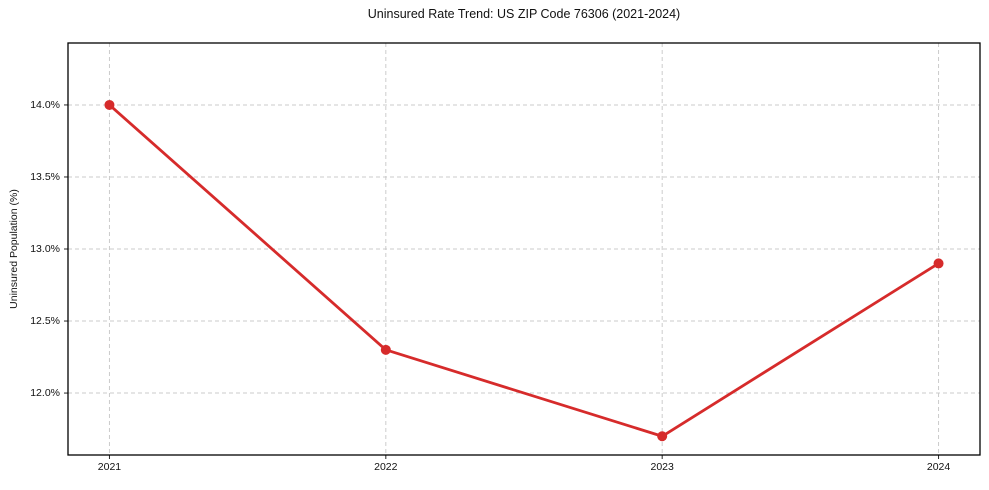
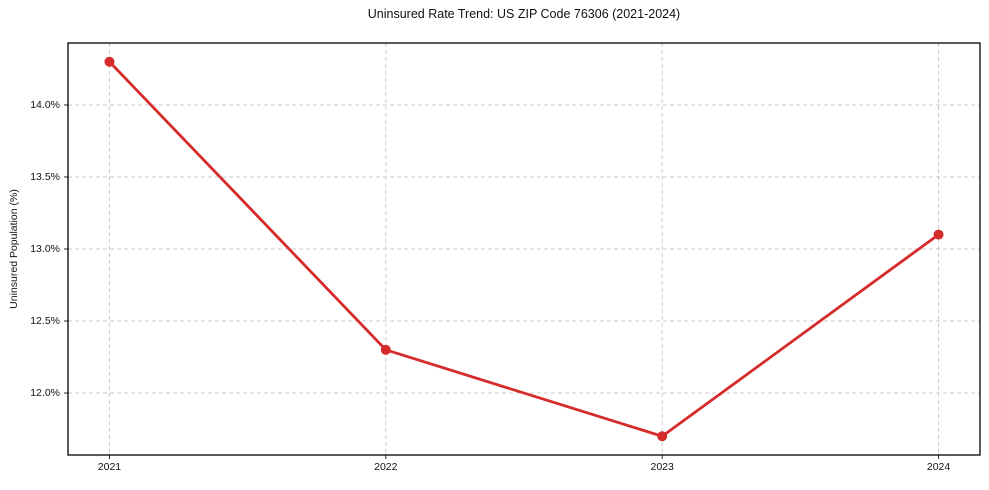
2021: 14.0% -> 14.3%
2024: 12.9% -> 13.1%
